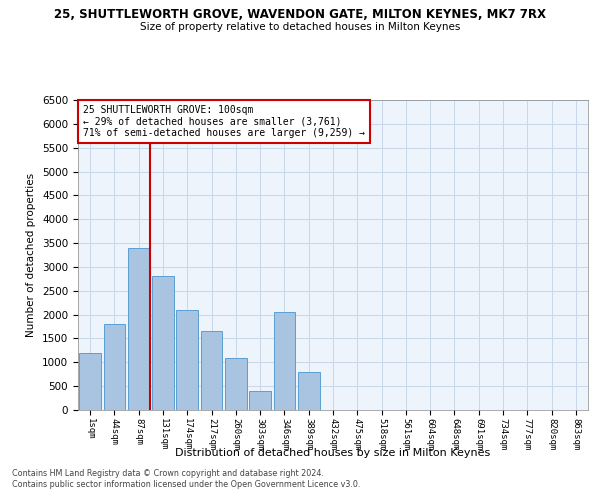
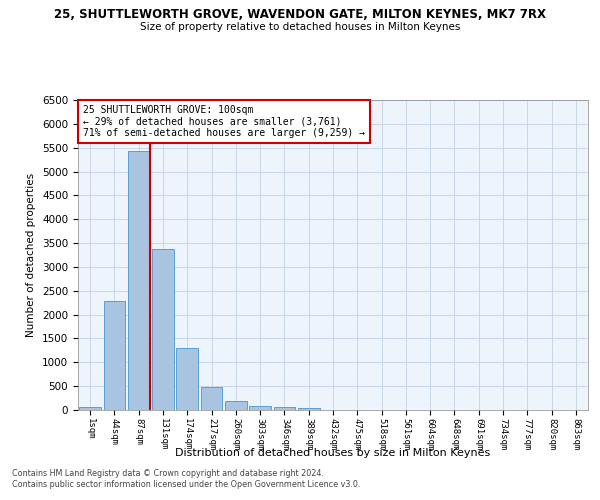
1sqm: 1200 -> 70
44sqm: 1800 -> 2280
87sqm: 3400 -> 5430
131sqm: 2800 -> 3380
174sqm: 2100 -> 1310
217sqm: 1650 -> 490
260sqm: 1100 -> 190
303sqm: 400 -> 90
346sqm: 2050 -> 60
389sqm: 800 -> 50
